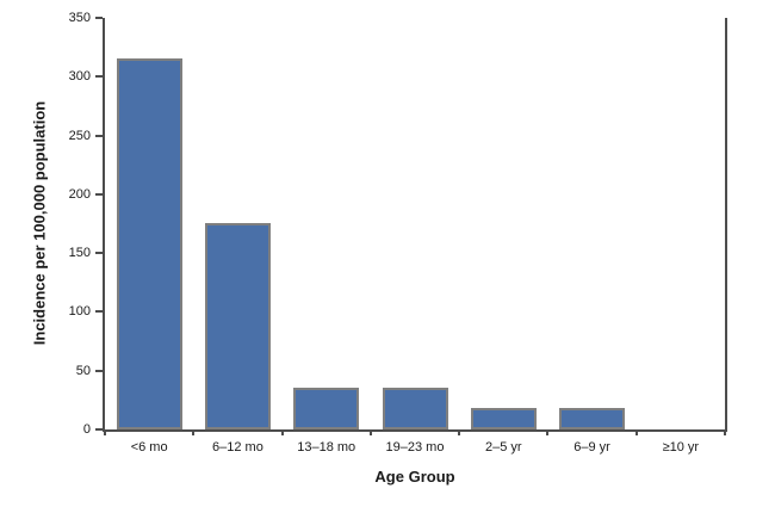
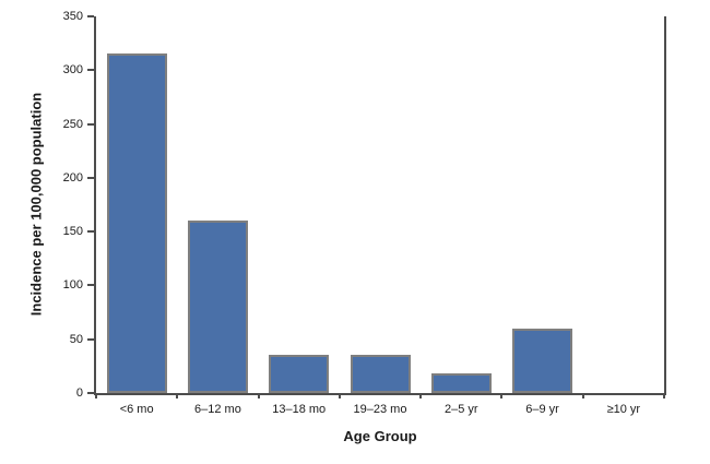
6–12 mo: 180 -> 160
6–9 yr: 20 -> 60
